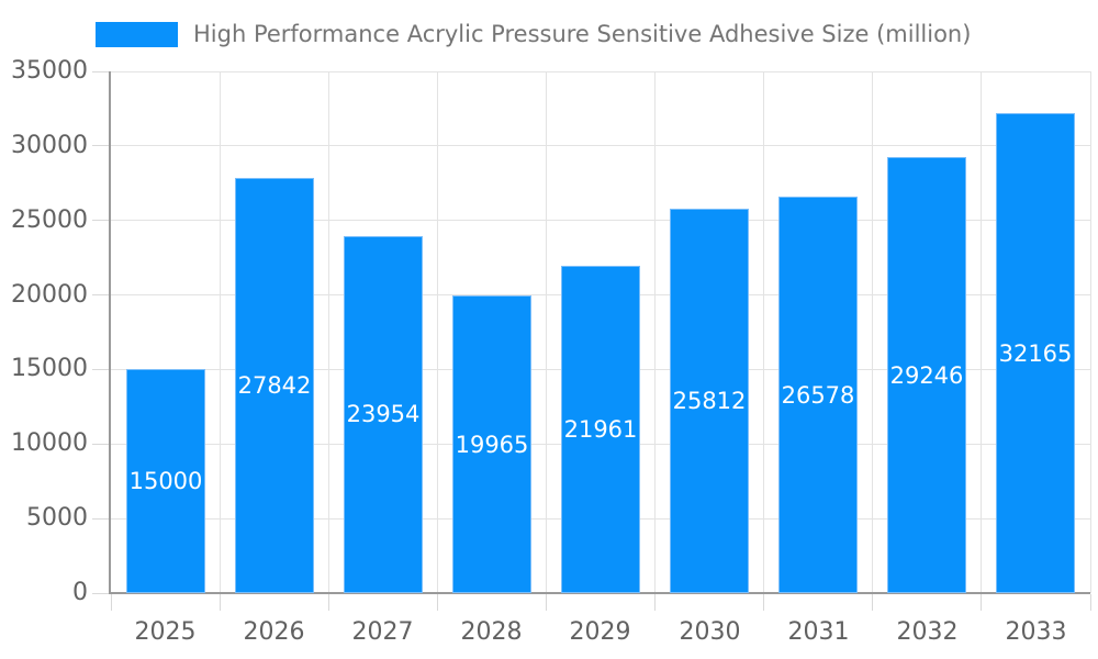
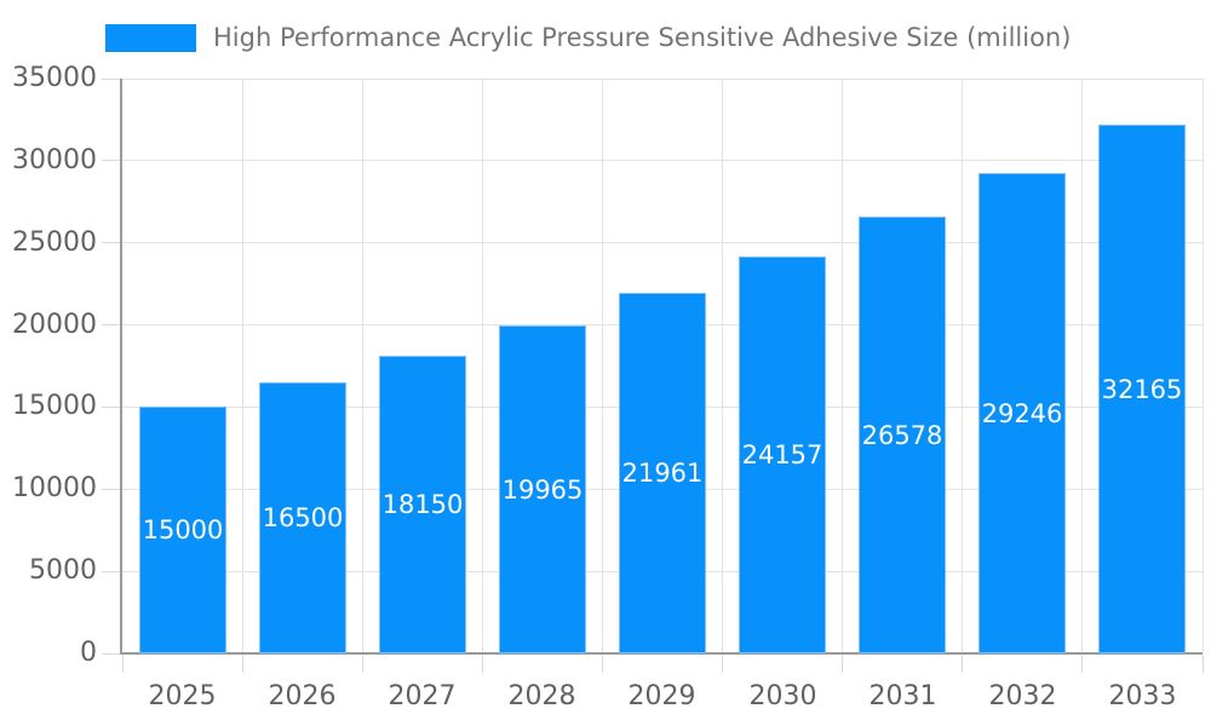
2026: 27842 -> 16500
2027: 23954 -> 18150
2030: 25812 -> 24157
